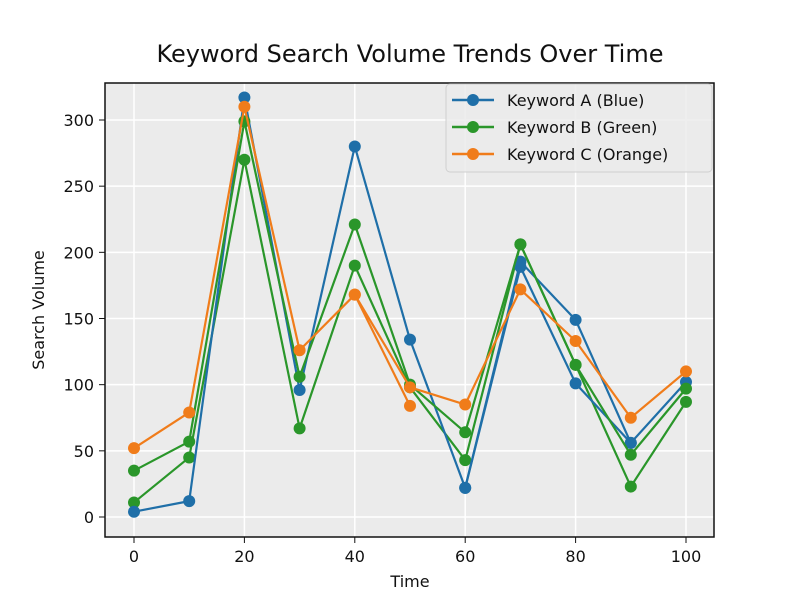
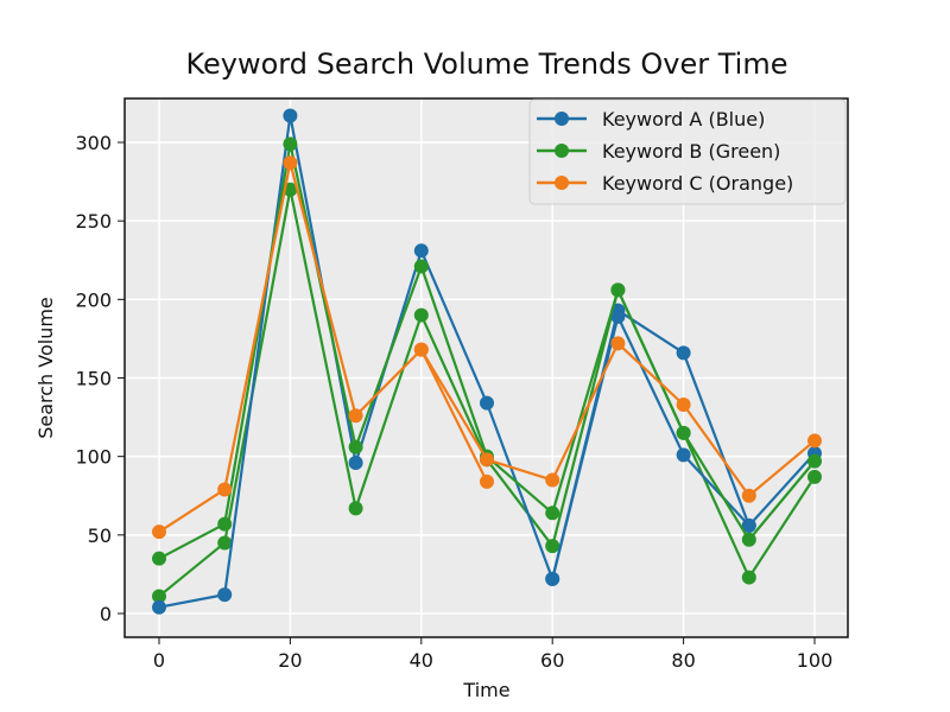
Keyword C (Orange)/20: 310 -> 287
Keyword A (Blue)/40: 280 -> 231
Keyword A (Blue)/80: 149 -> 166
